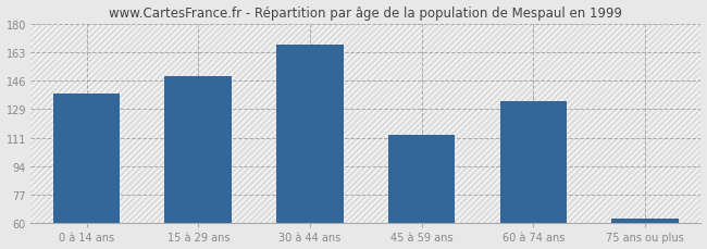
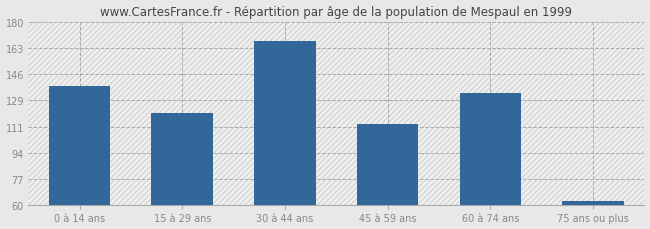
15 à 29 ans: 148 -> 120
